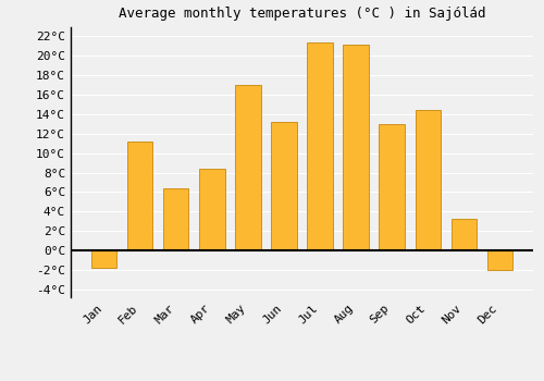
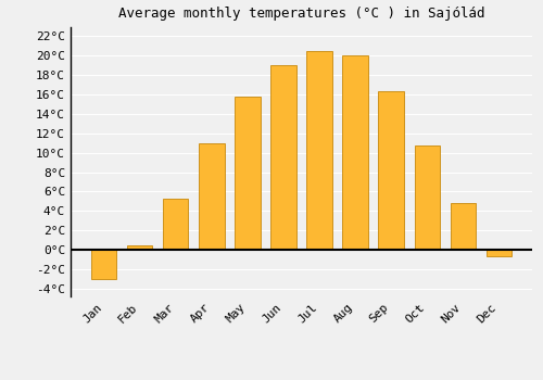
Jan: -1.8°C -> -3.0°C
Feb: 11.2°C -> 0.5°C
Mar: 6.4°C -> 5.3°C
Apr: 8.4°C -> 11.0°C
May: 17.0°C -> 15.8°C
Jun: 13.2°C -> 19.0°C
Jul: 21.4°C -> 20.5°C
Aug: 21.2°C -> 20.0°C
Sep: 13.0°C -> 16.3°C
Oct: 14.4°C -> 10.7°C
Nov: 3.2°C -> 4.8°C
Dec: -2.0°C -> -0.7°C
